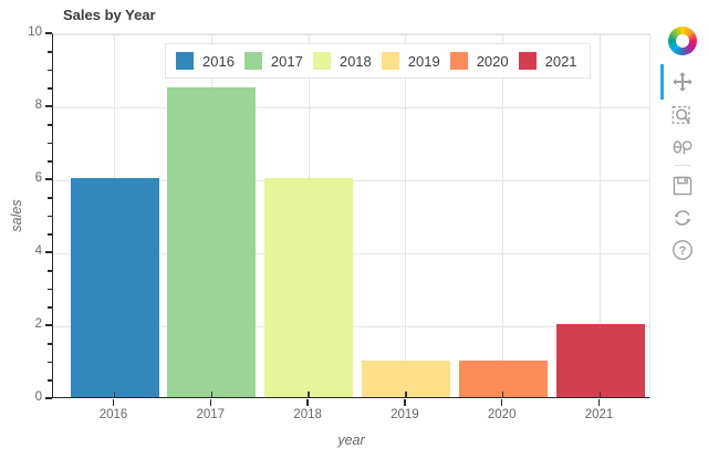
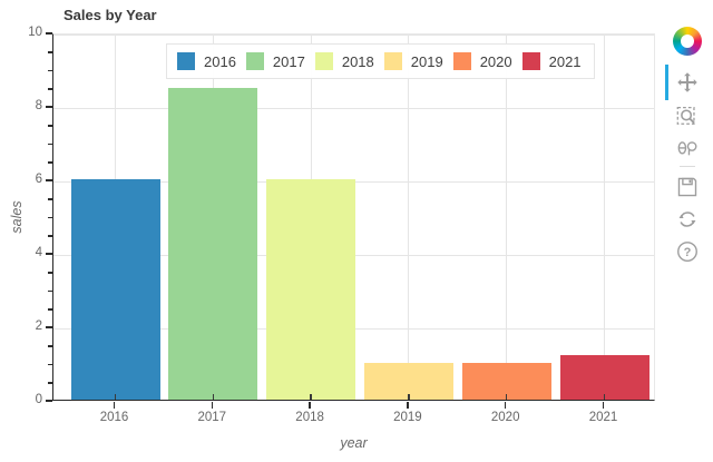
2021: 2.0 -> 1.2
